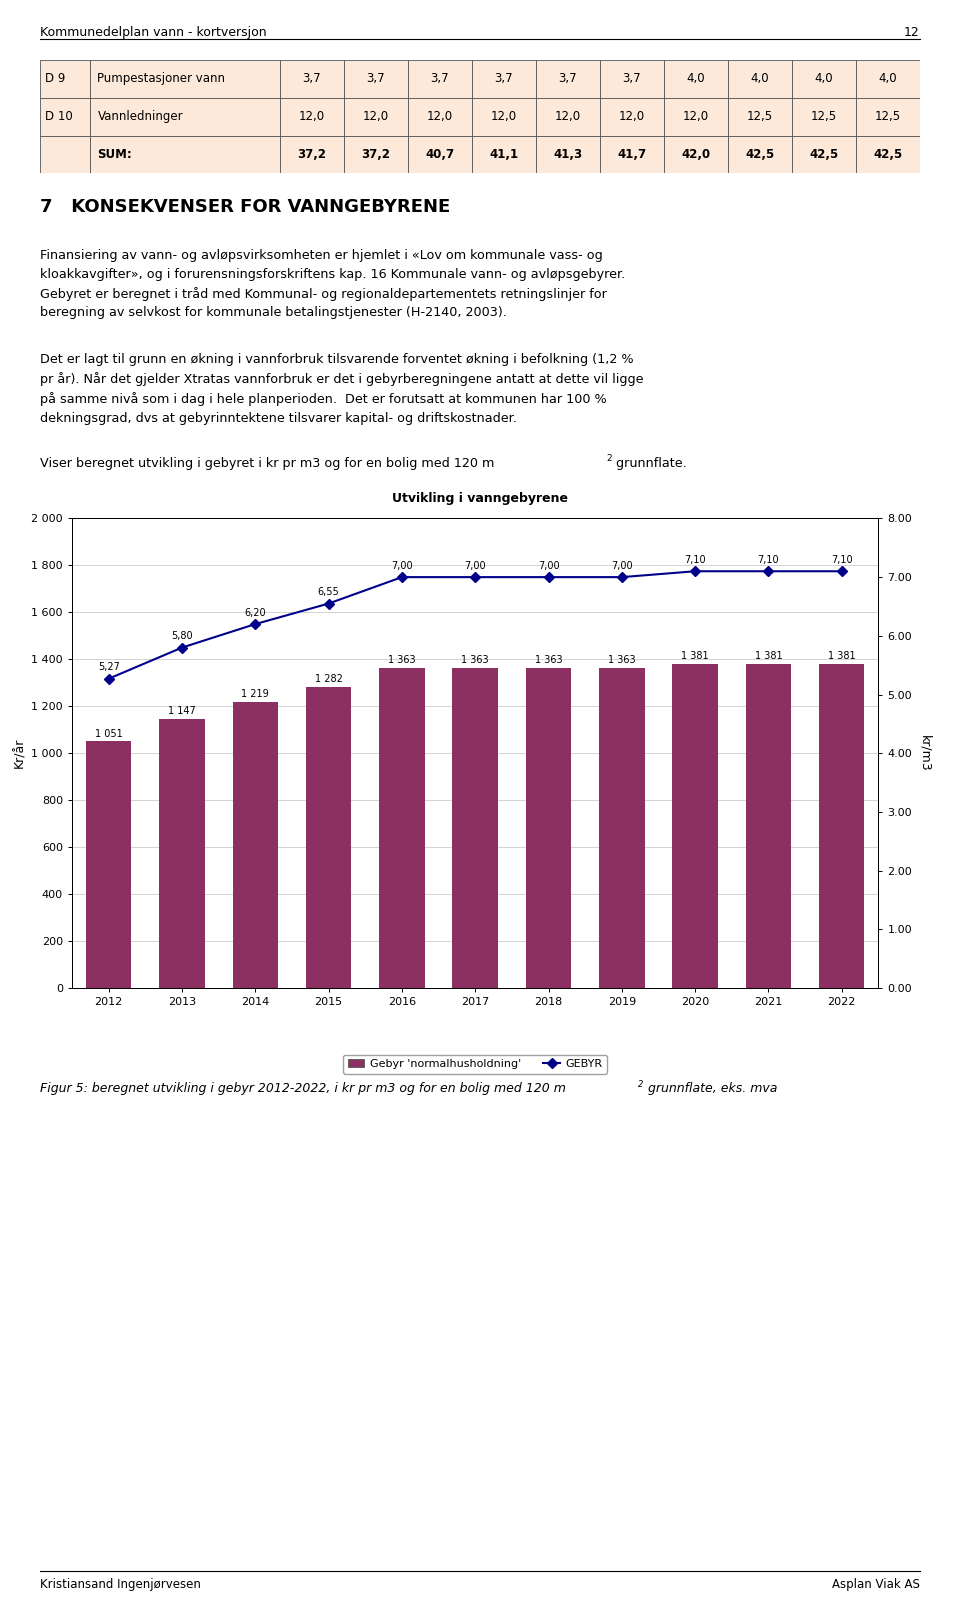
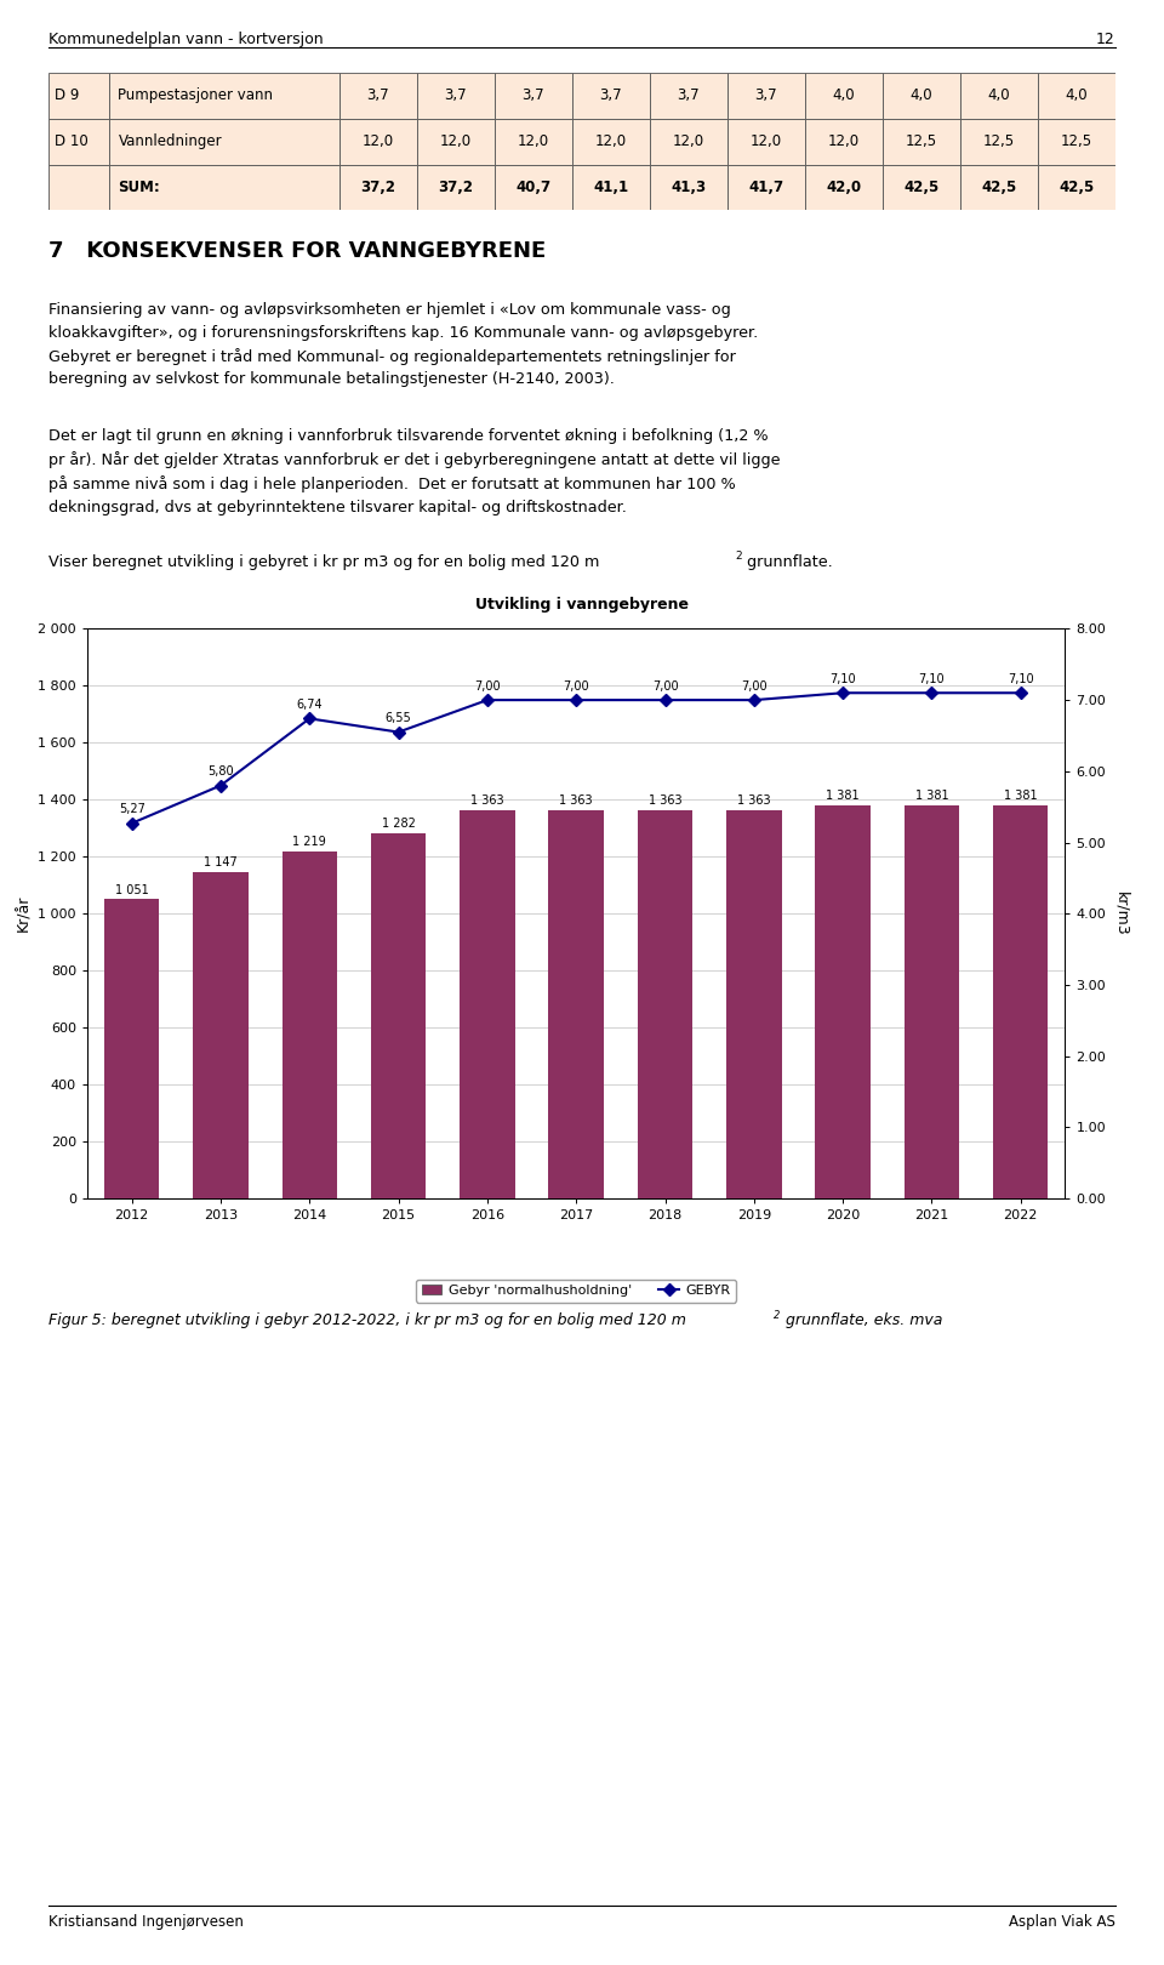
GEBYR/2014: 6,20 -> 6,74
